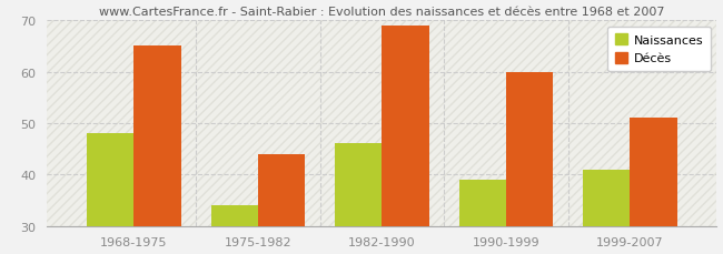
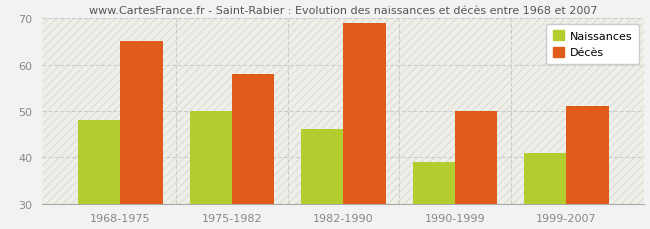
Naissances/1975-1982: 34 -> 50
Décès/1975-1982: 44 -> 58
Décès/1990-1999: 60 -> 50
